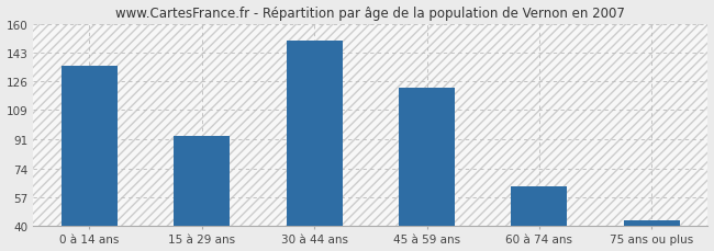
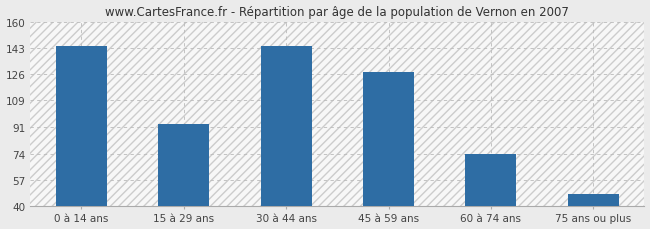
0 à 14 ans: 135 -> 144
30 à 44 ans: 150 -> 144
45 à 59 ans: 122 -> 127
60 à 74 ans: 63 -> 74
75 ans ou plus: 43 -> 48
